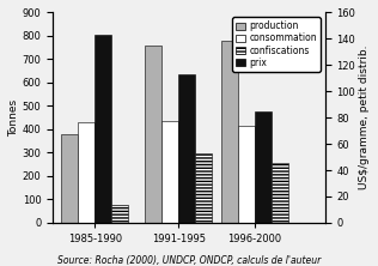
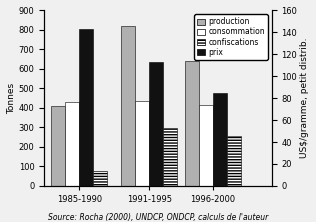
production/1985-1990: 380 -> 410
production/1991-1995: 760 -> 820
production/1996-2000: 780 -> 640
